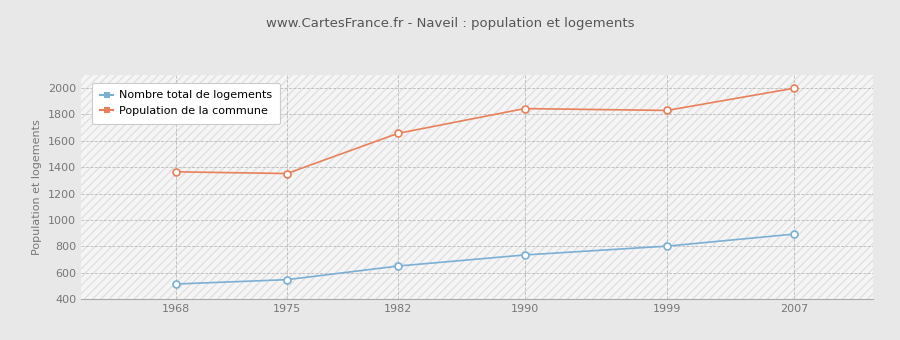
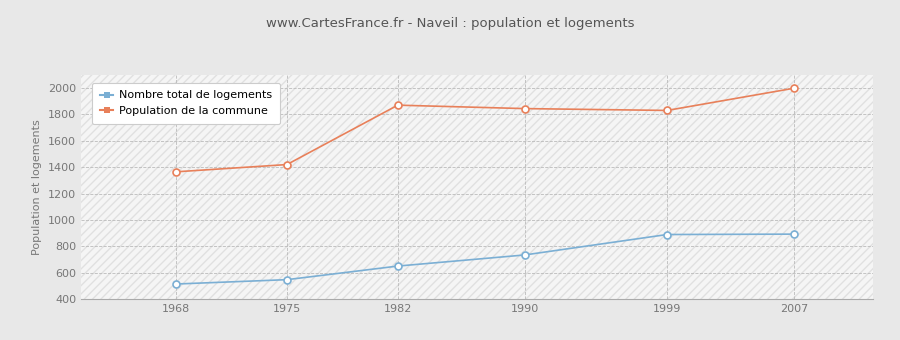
Population de la commune/1975: 1350 -> 1420
Population de la commune/1982: 1660 -> 1870
Nombre total de logements/1999: 800 -> 890
